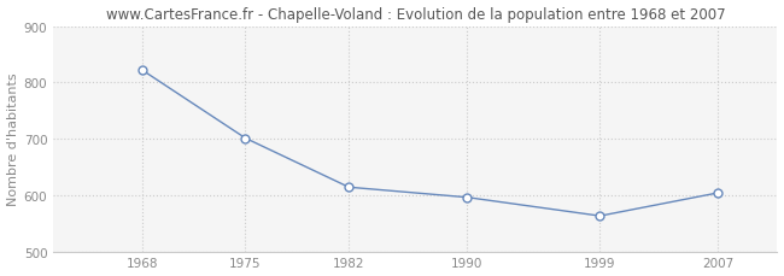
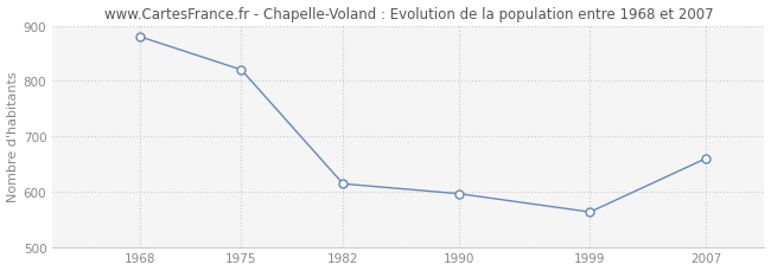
1968: 822 -> 880
1975: 701 -> 820
2007: 604 -> 660
